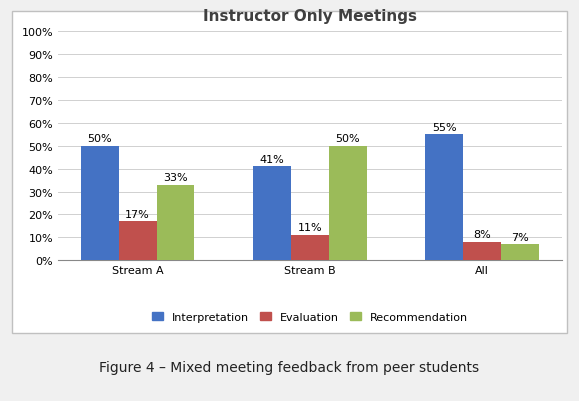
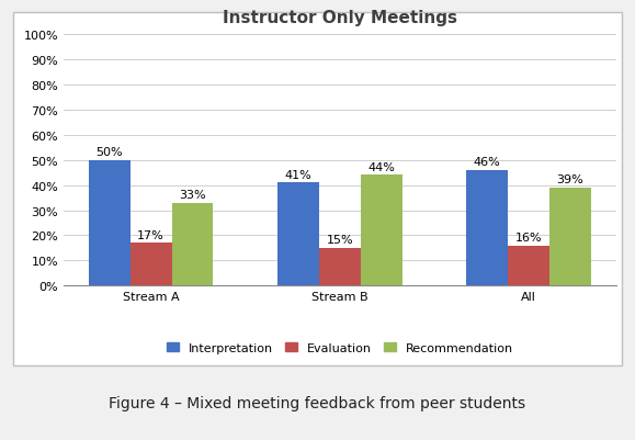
Evaluation/Stream B: 11% -> 15%
Recommendation/Stream B: 50% -> 44%
Interpretation/All: 55% -> 46%
Evaluation/All: 8% -> 16%
Recommendation/All: 7% -> 39%
